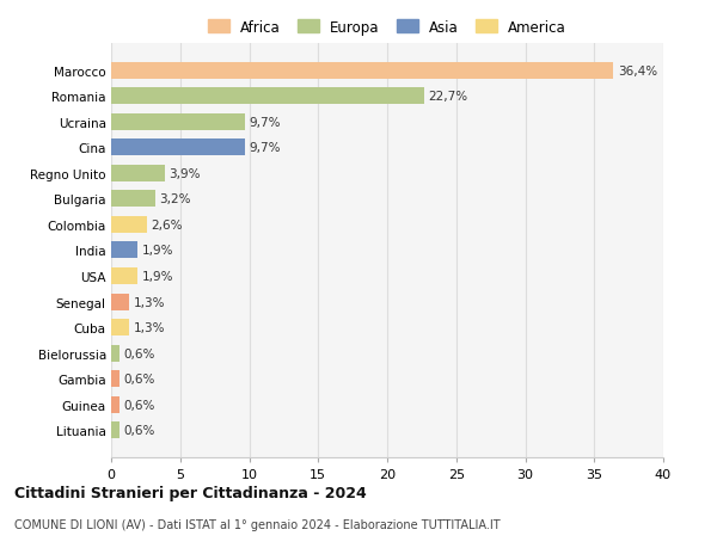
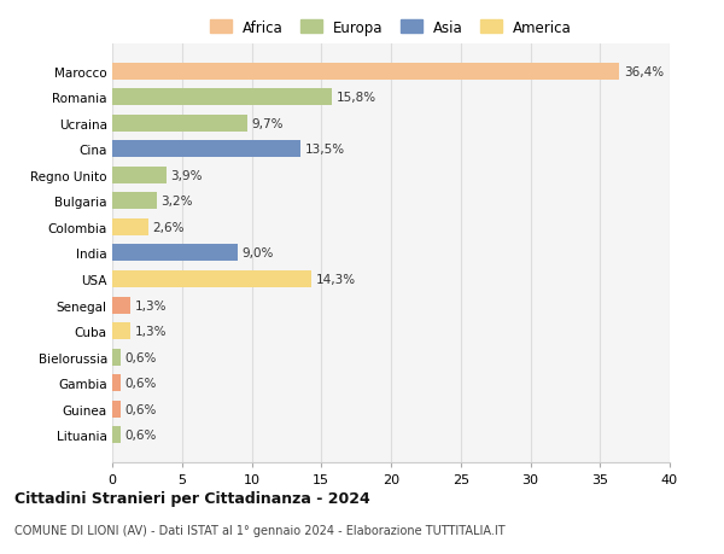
Romania: 22,7% -> 15,8%
Cina: 9,7% -> 13,5%
India: 1,9% -> 9,0%
USA: 1,9% -> 14,3%
